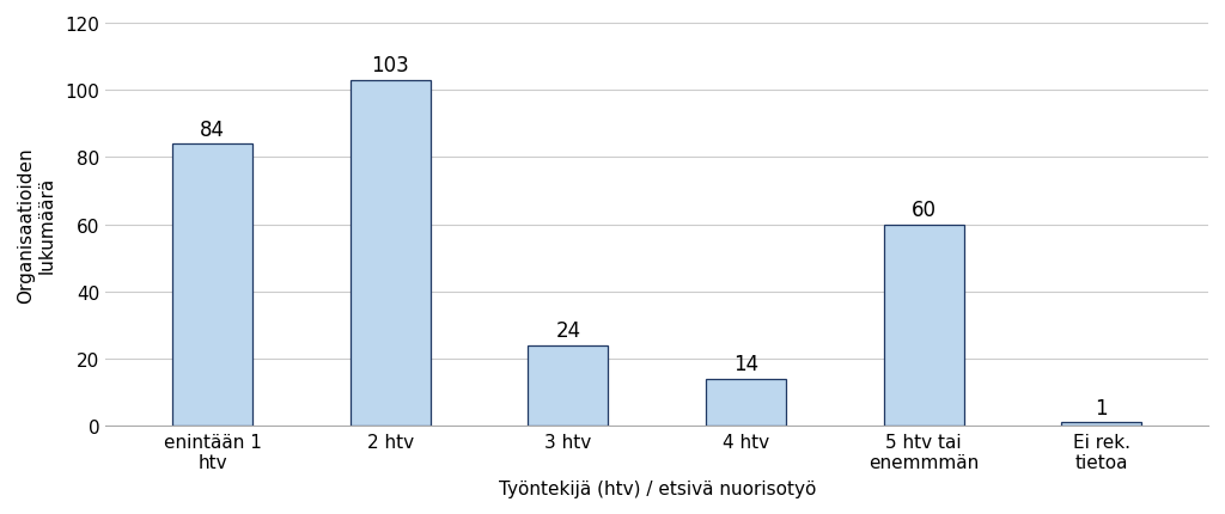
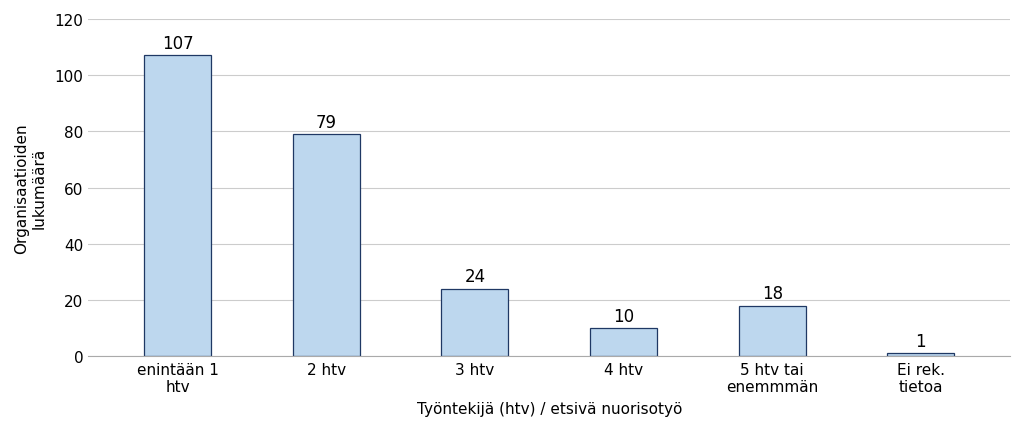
enintään 1 htv: 84 -> 107
2 htv: 103 -> 79
4 htv: 14 -> 10
5 htv tai enemmmän: 60 -> 18
